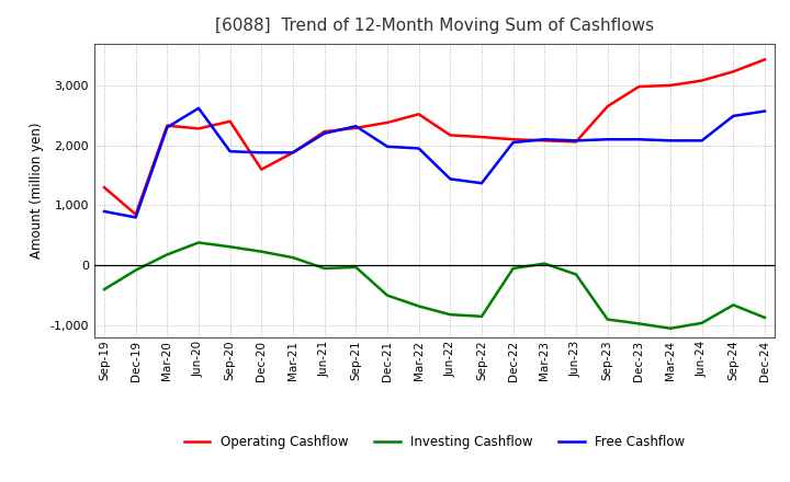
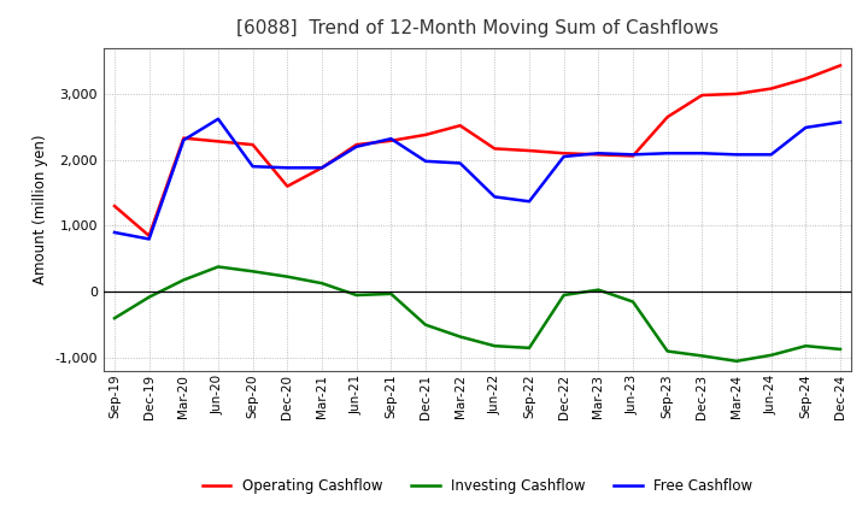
Operating Cashflow/Sep-20: 2,400 -> 2,230
Investing Cashflow/Sep-24: -660 -> -820
